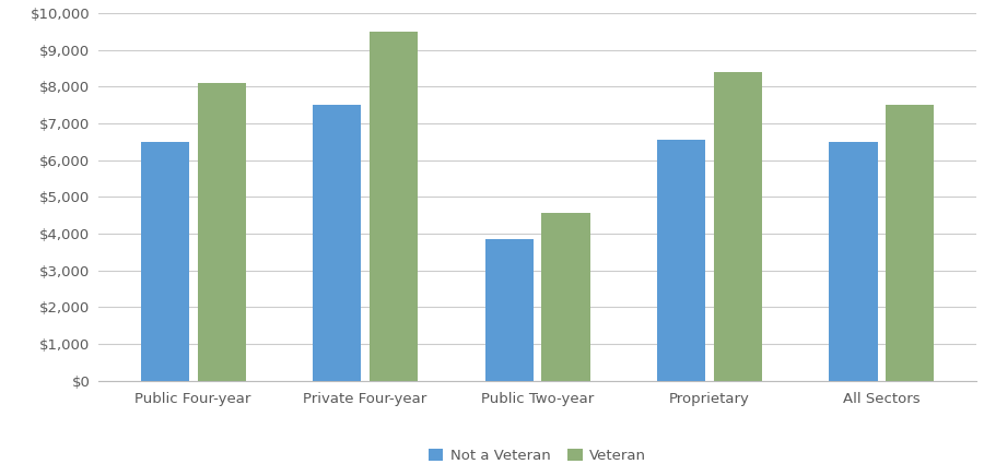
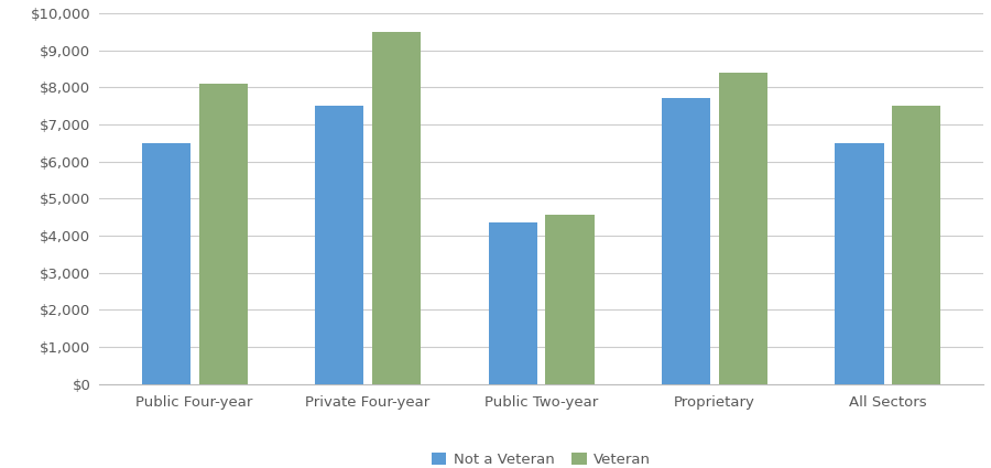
Not a Veteran/Public Two-year: $3,850 -> $4,350
Not a Veteran/Proprietary: $6,550 -> $7,700
